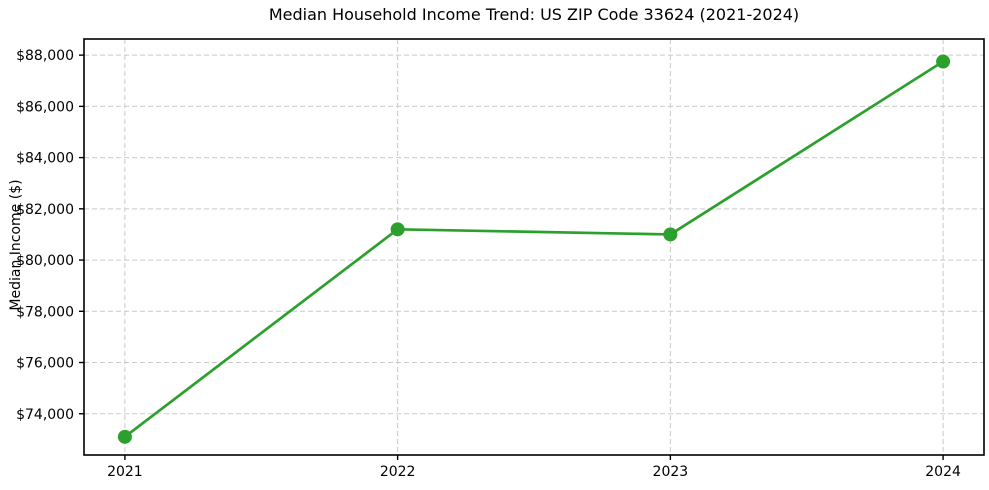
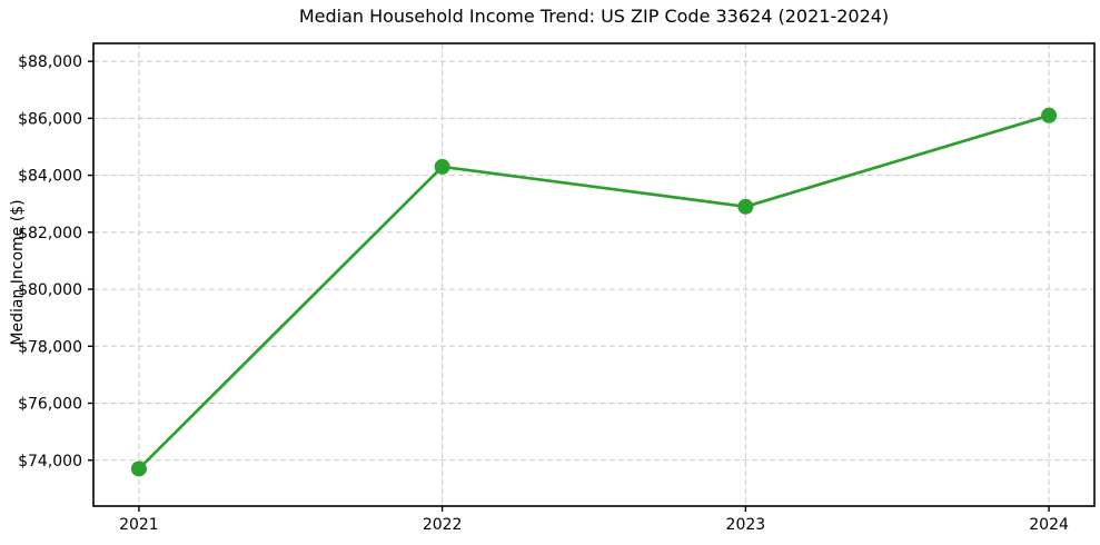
2021: $73100 -> $73700
2022: $81200 -> $84300
2023: $81000 -> $82900
2024: $87800 -> $86100
